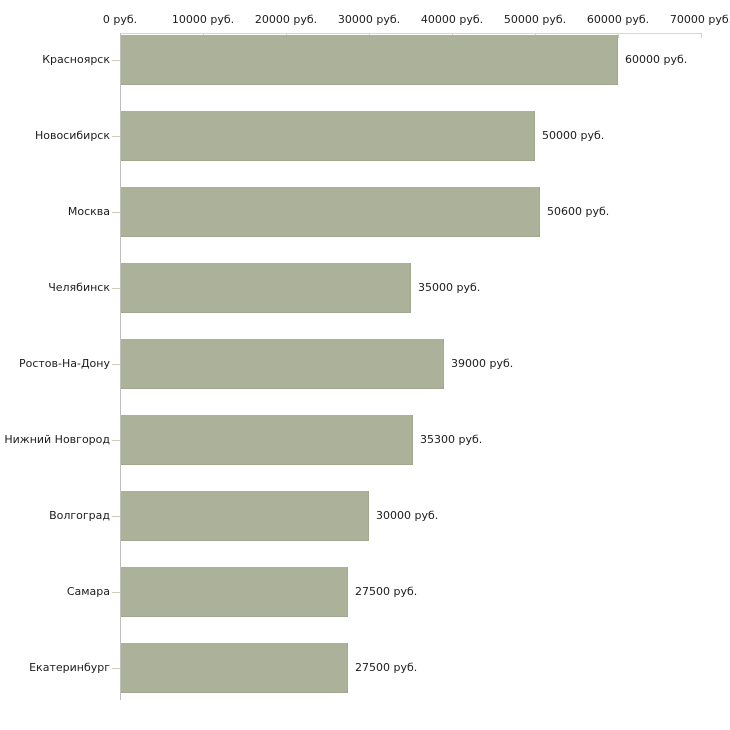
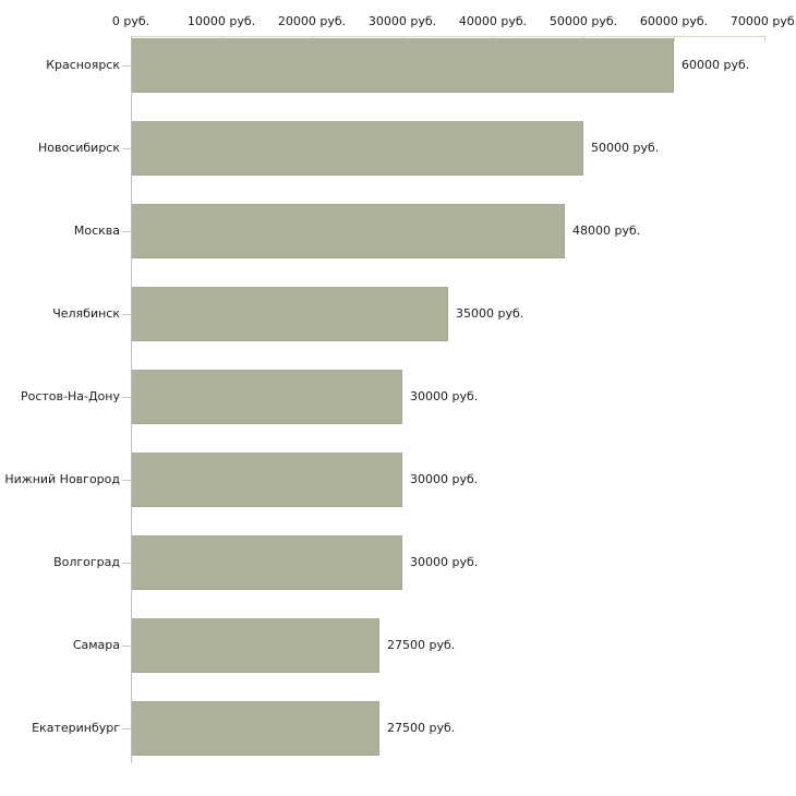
Москва: 50600 -> 48000
Ростов-На-Дону: 39000 -> 30000
Нижний Новгород: 35300 -> 30000
